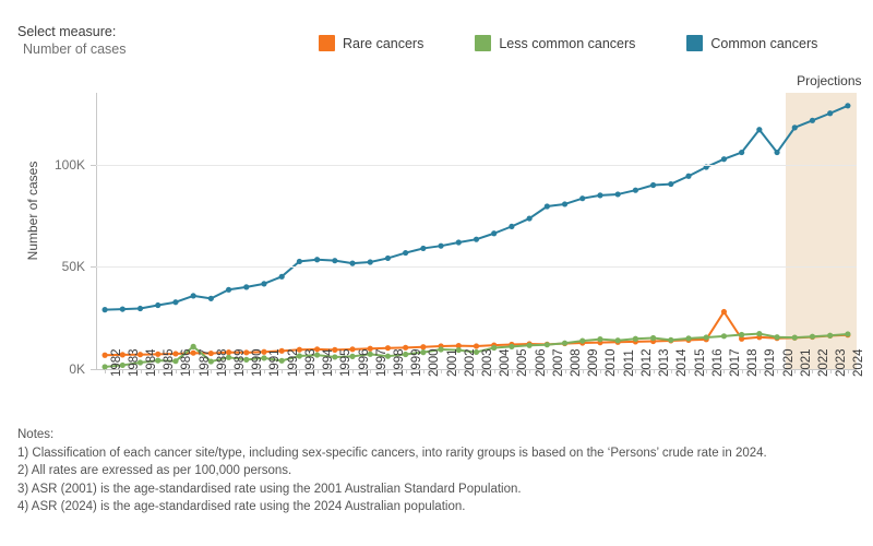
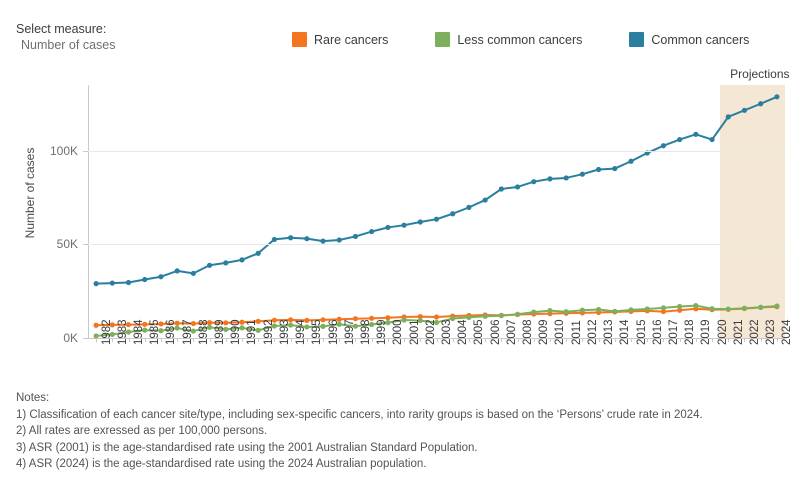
Less common cancers/1987: 11K -> 5K
Rare cancers/2017: 28K -> 14K
Common cancers/2019: 117K -> 109K
